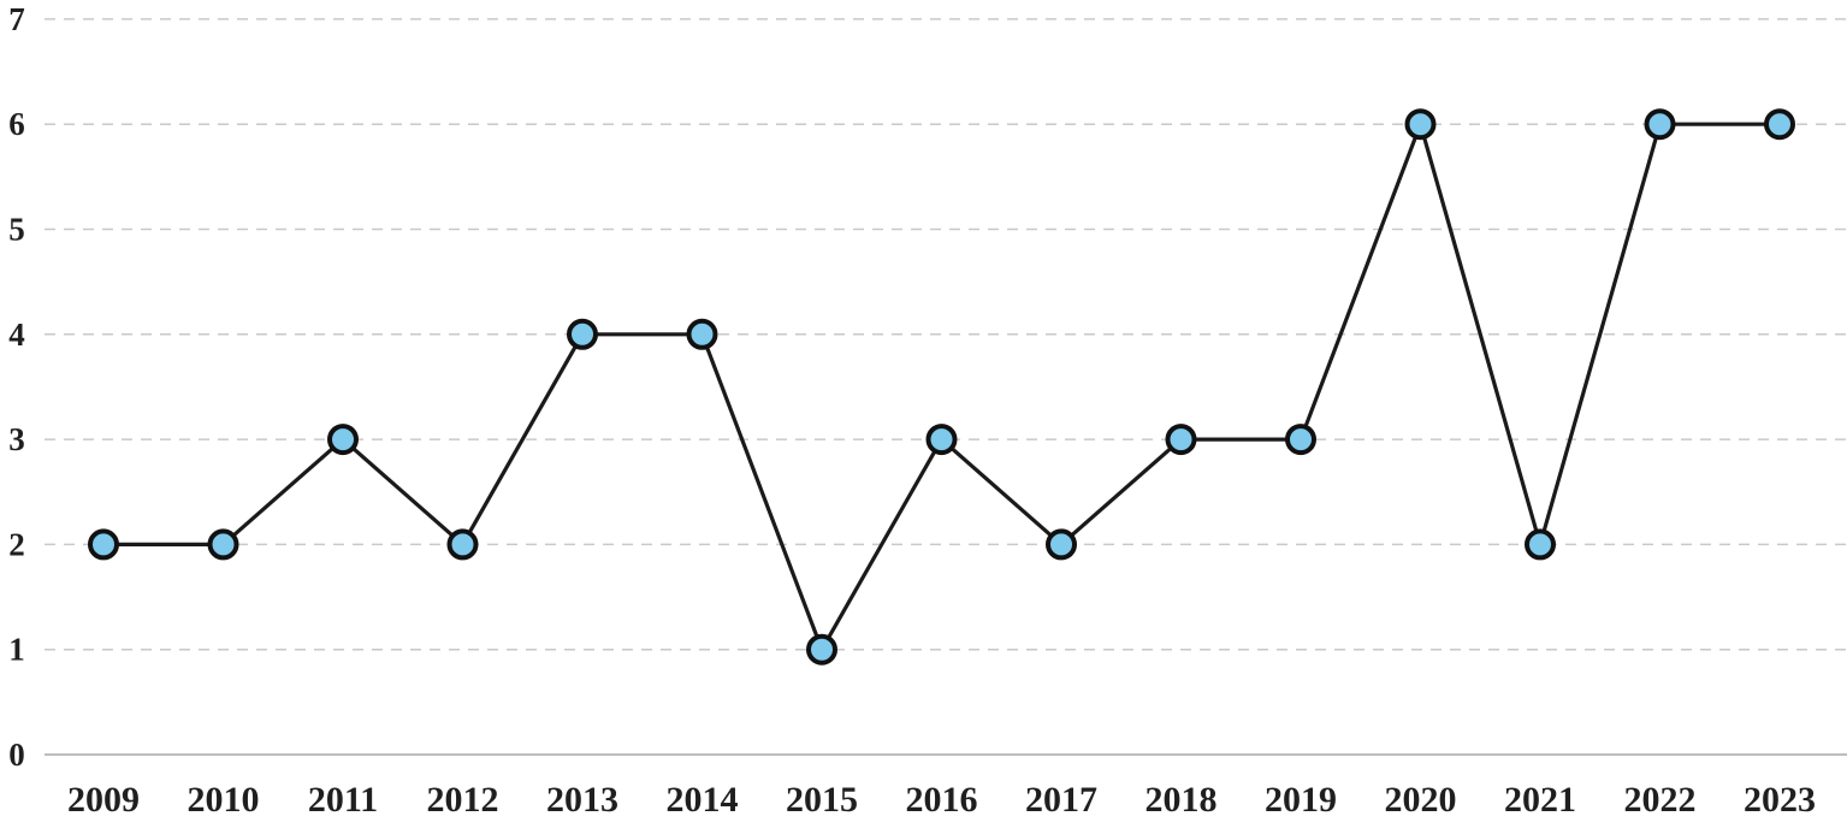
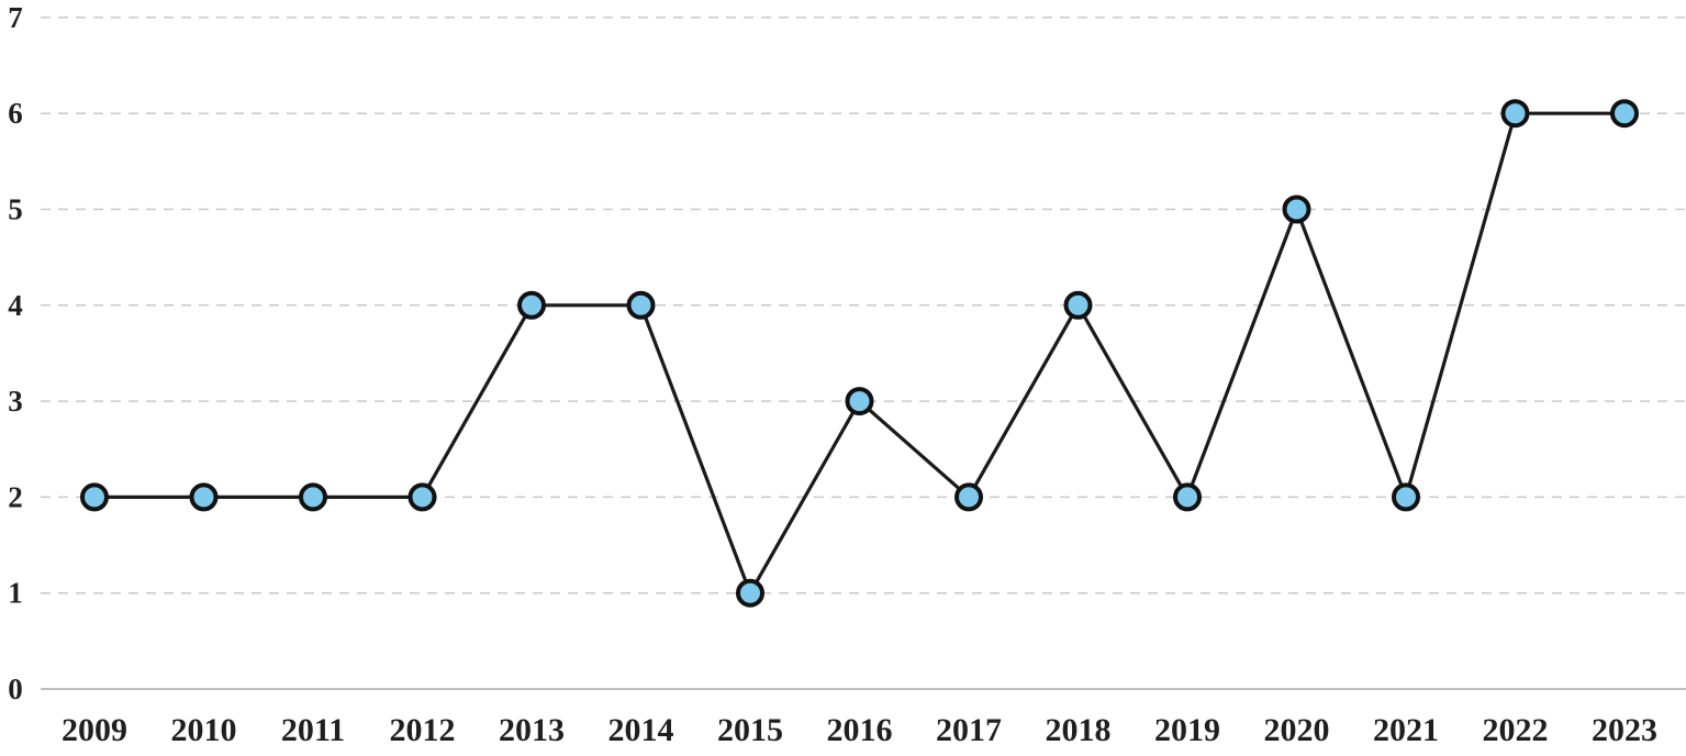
2011: 3 -> 2
2018: 3 -> 4
2019: 3 -> 2
2020: 6 -> 5
